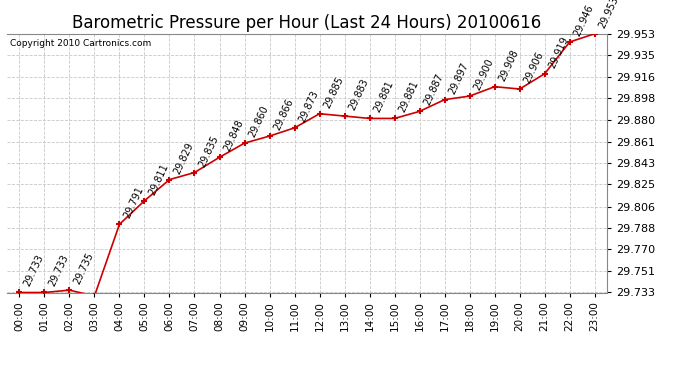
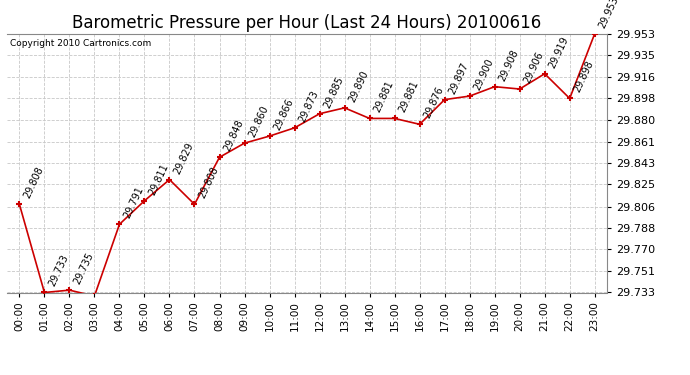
00:00: 29.733 -> 29.808
07:00: 29.835 -> 29.808
13:00: 29.883 -> 29.890
16:00: 29.887 -> 29.876
22:00: 29.946 -> 29.898
